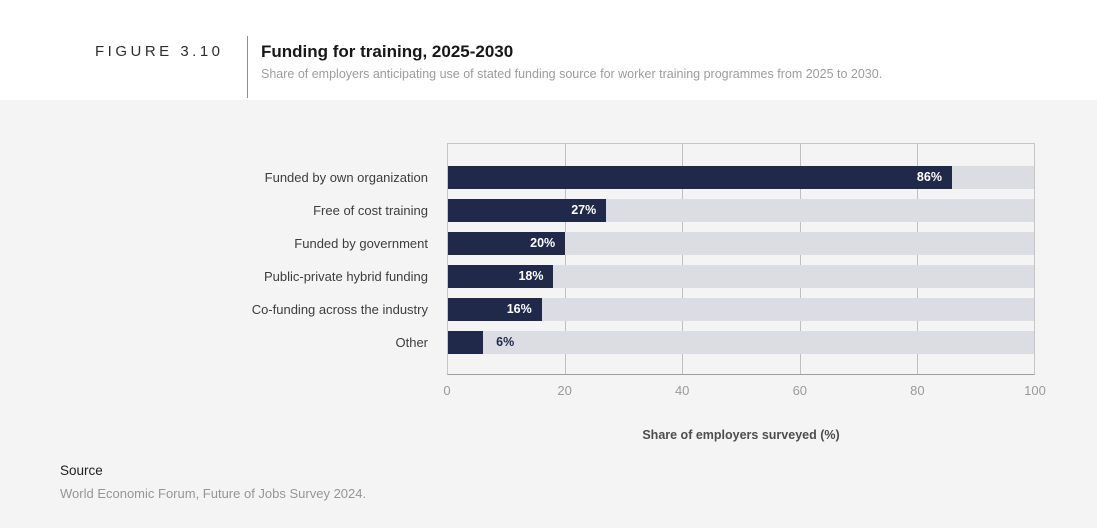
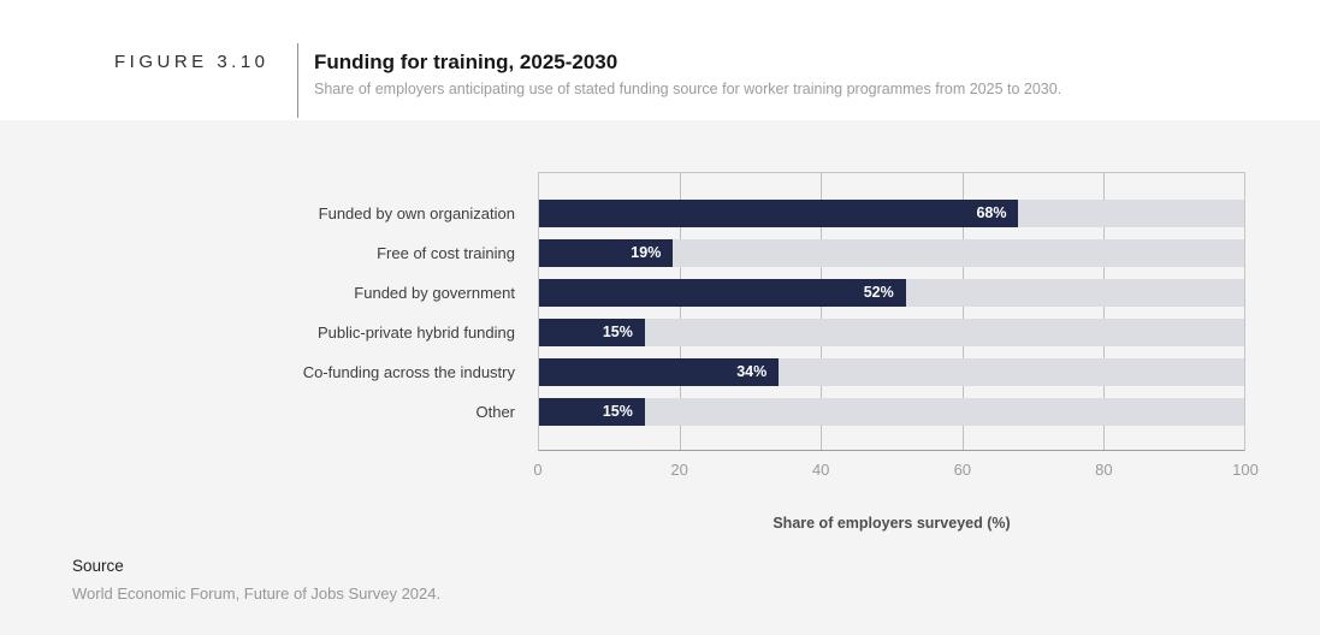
Funded by own organization: 86% -> 68%
Free of cost training: 27% -> 19%
Funded by government: 20% -> 52%
Public-private hybrid funding: 18% -> 15%
Co-funding across the industry: 16% -> 34%
Other: 6% -> 15%
